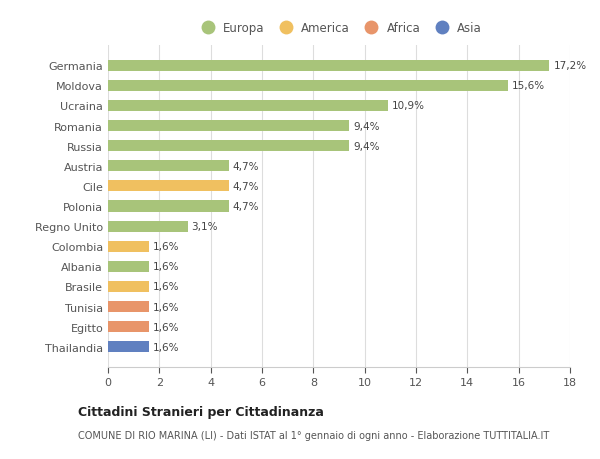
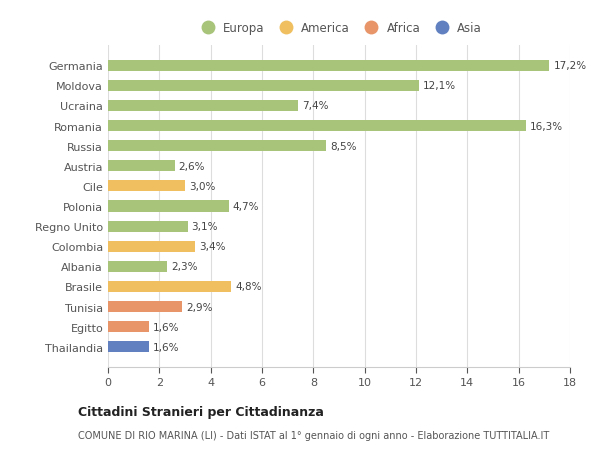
Moldova: 15,6% -> 12,1%
Ucraina: 10,9% -> 7,4%
Romania: 9,4% -> 16,3%
Russia: 9,4% -> 8,5%
Austria: 4,7% -> 2,6%
Cile: 4,7% -> 3,0%
Colombia: 1,6% -> 3,4%
Albania: 1,6% -> 2,3%
Brasile: 1,6% -> 4,8%
Tunisia: 1,6% -> 2,9%
